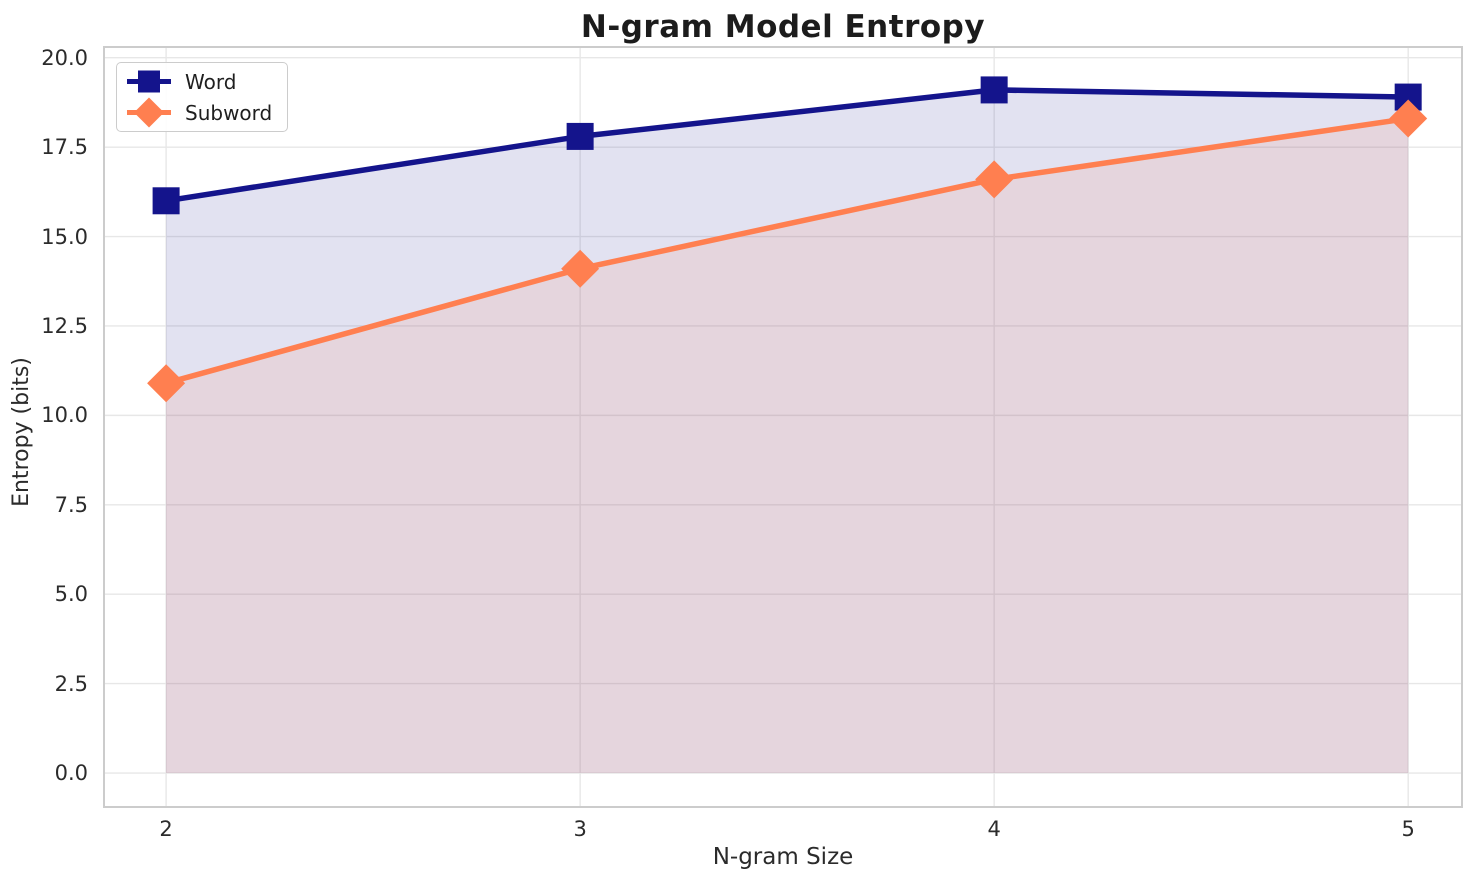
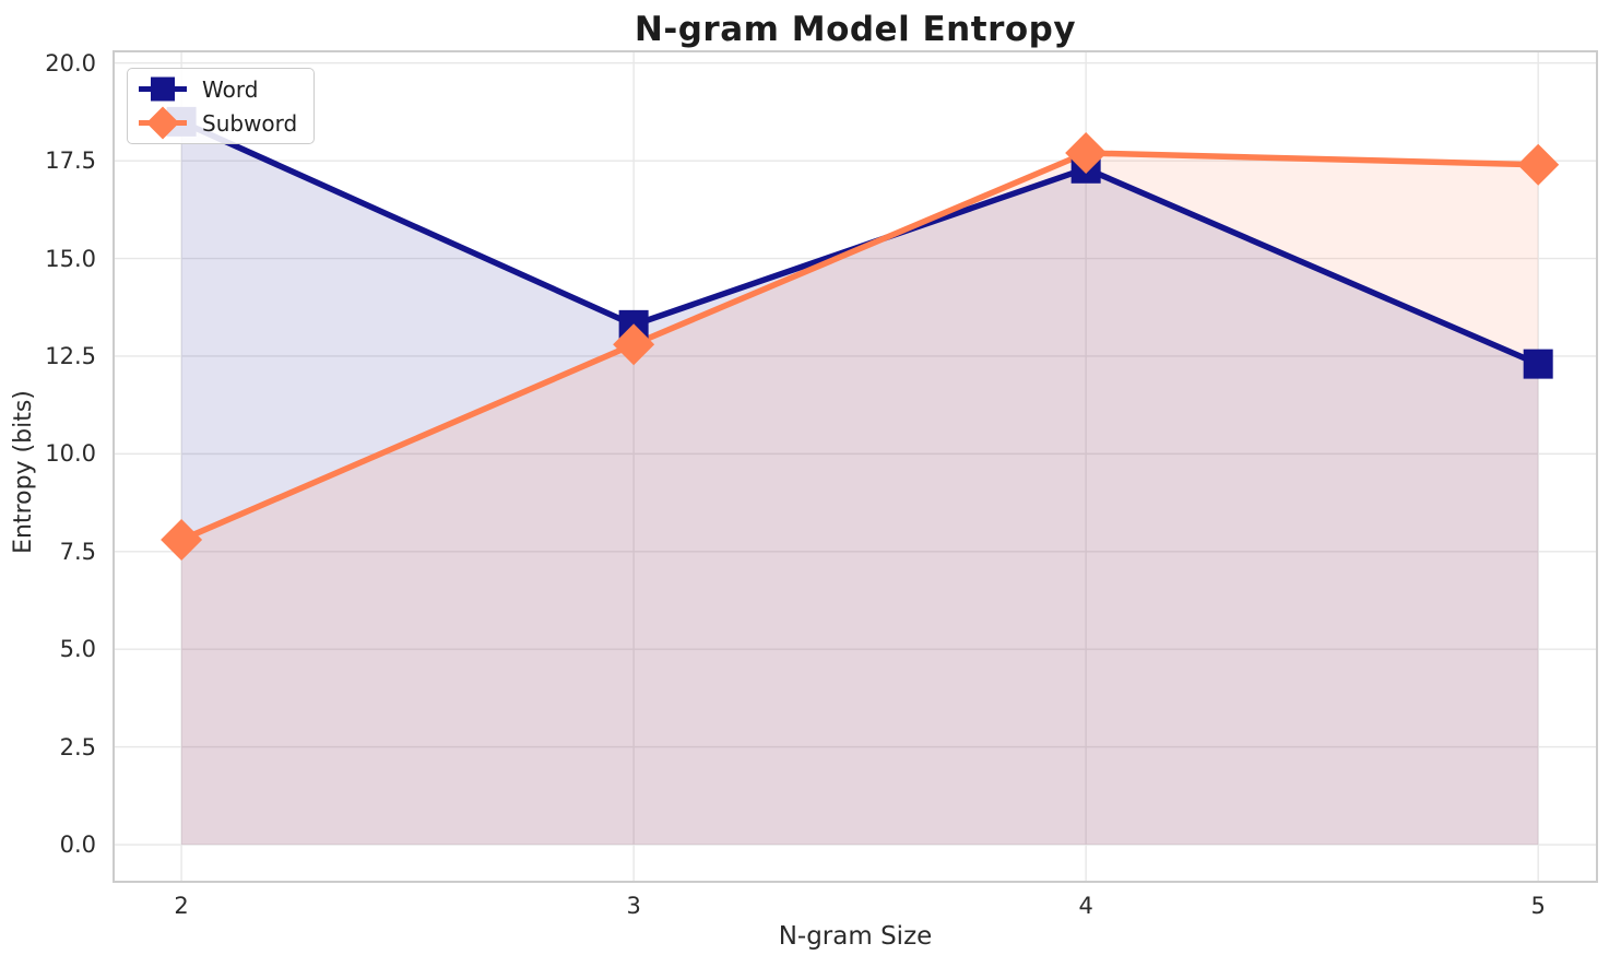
Word/2: 16.0 -> 18.5
Subword/2: 10.9 -> 7.8
Word/3: 17.8 -> 13.3
Subword/3: 14.1 -> 12.8
Word/4: 19.1 -> 17.3
Subword/4: 16.6 -> 17.7
Word/5: 18.9 -> 12.3
Subword/5: 18.3 -> 17.4
